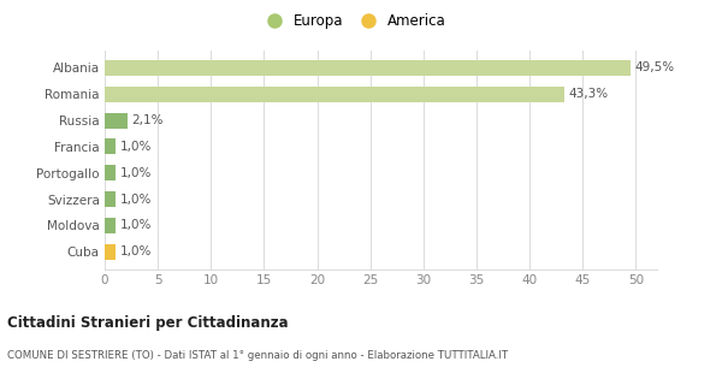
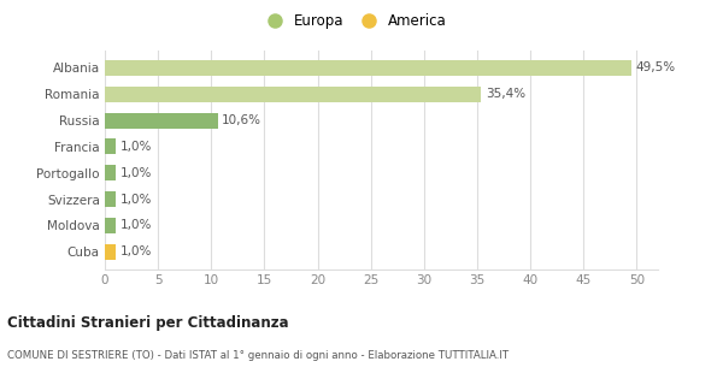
Romania: 43,3% -> 35,4%
Russia: 2,1% -> 10,6%
